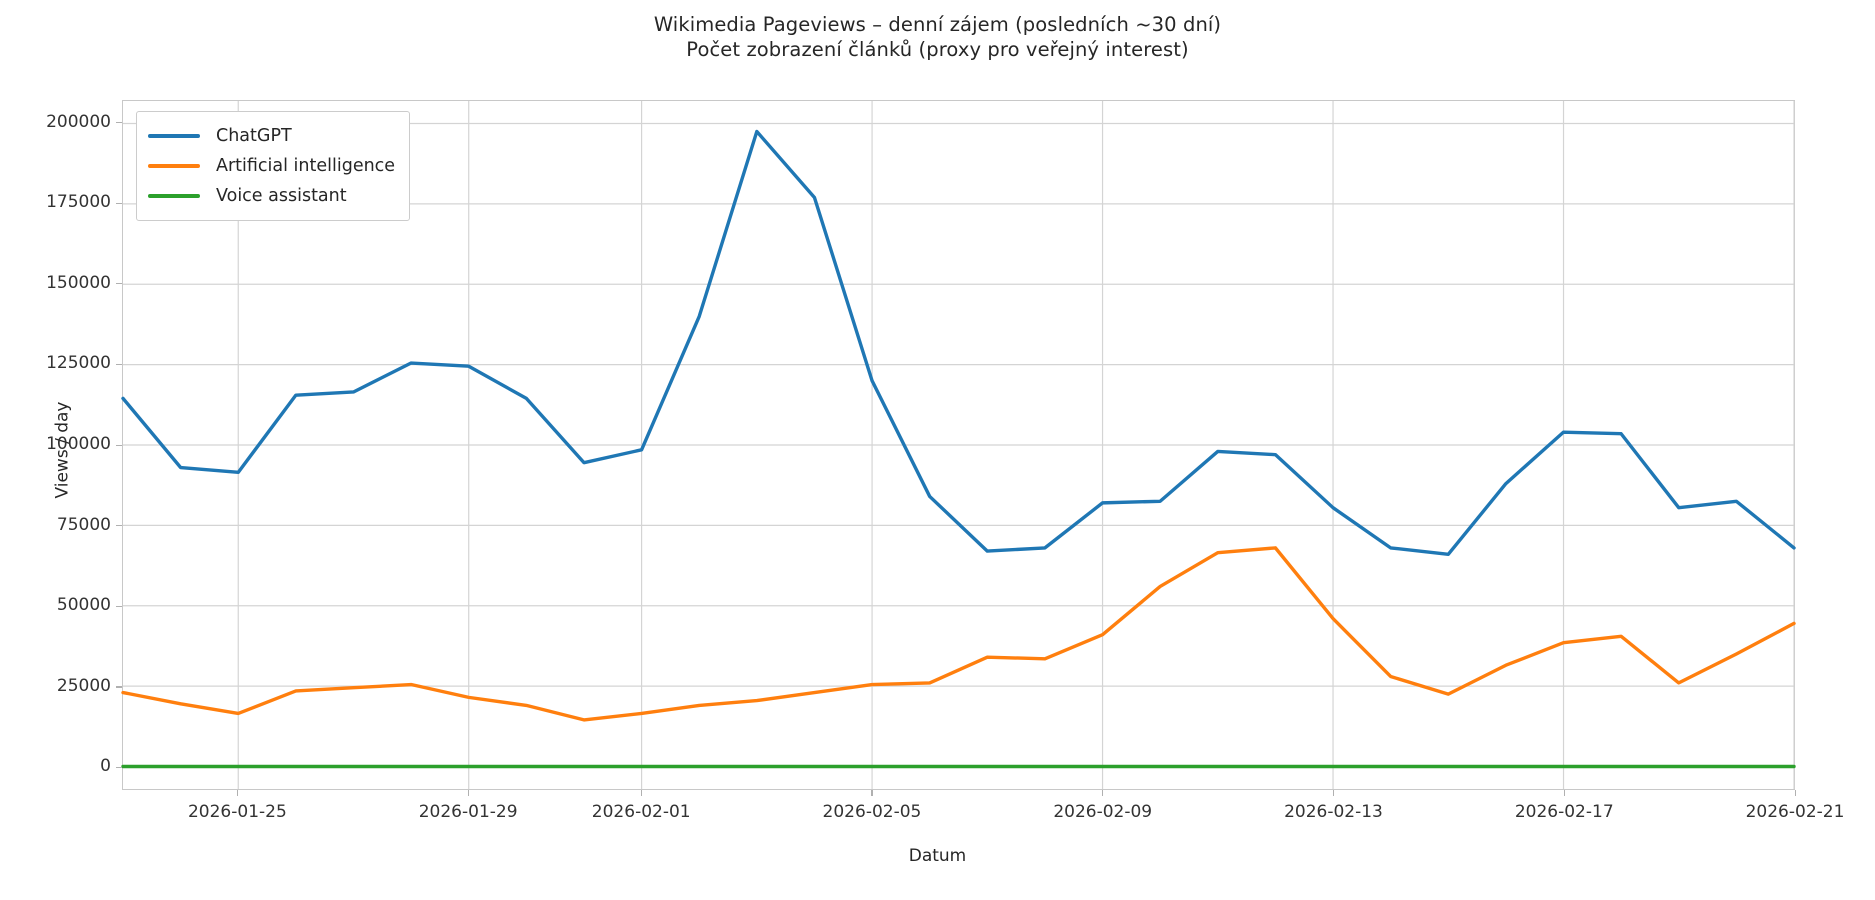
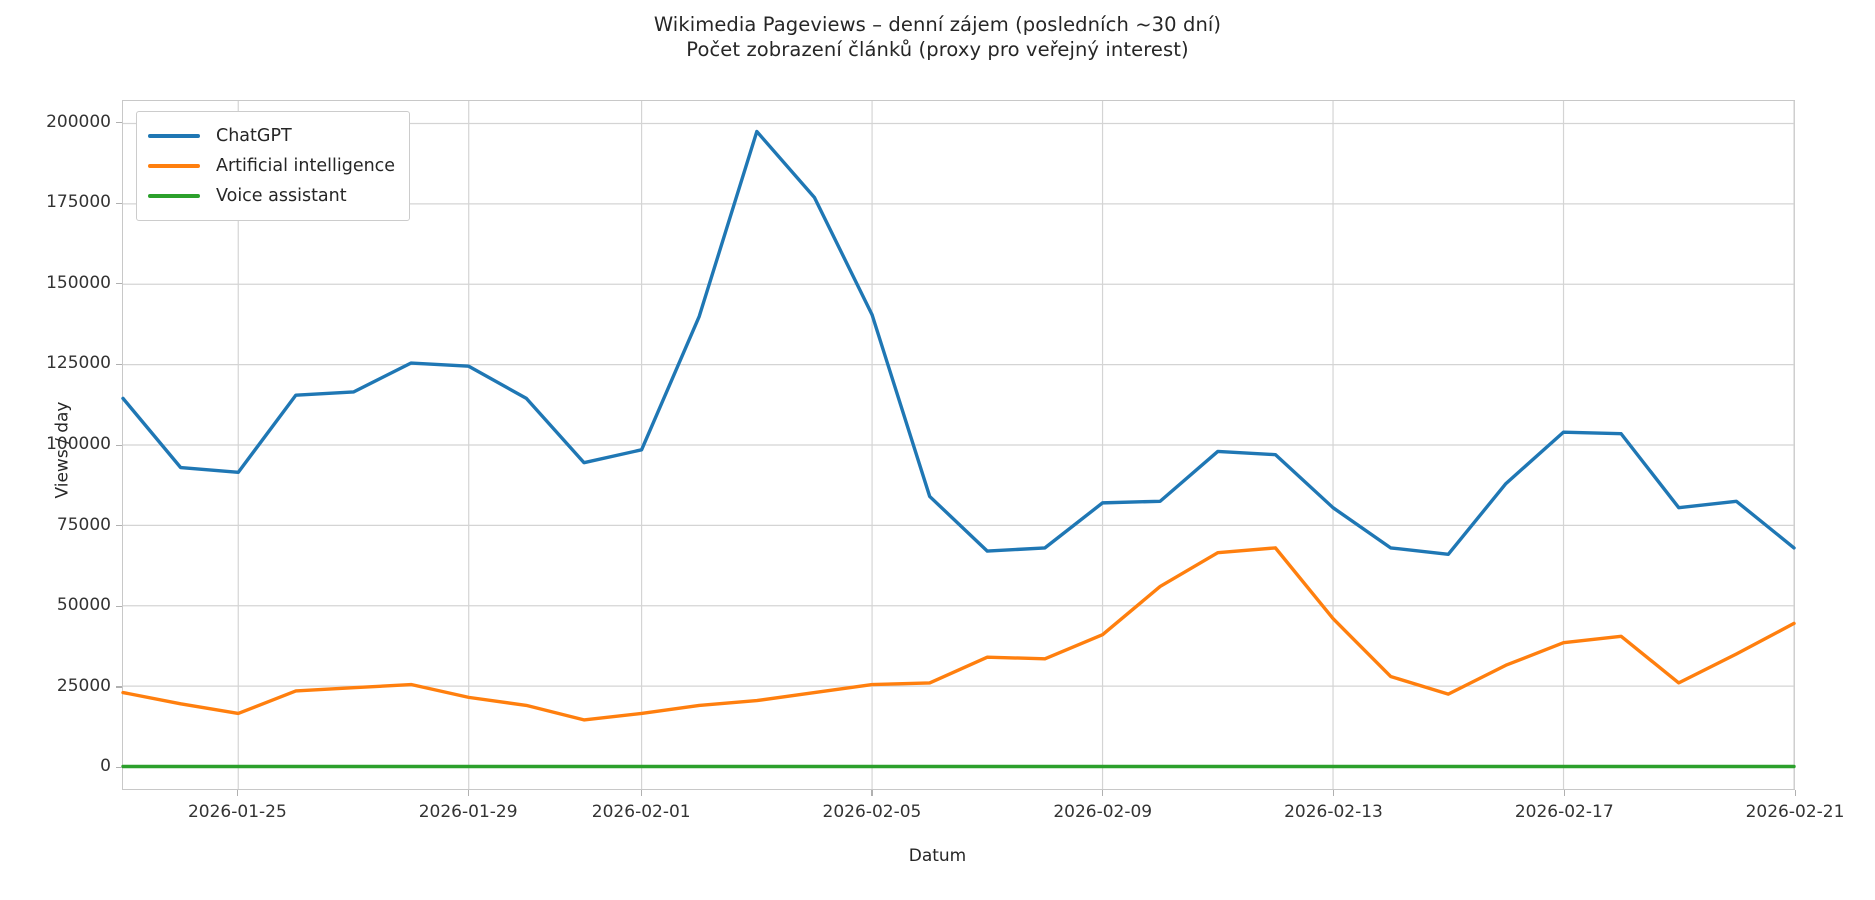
ChatGPT/2026-02-05: 120000 -> 140000
